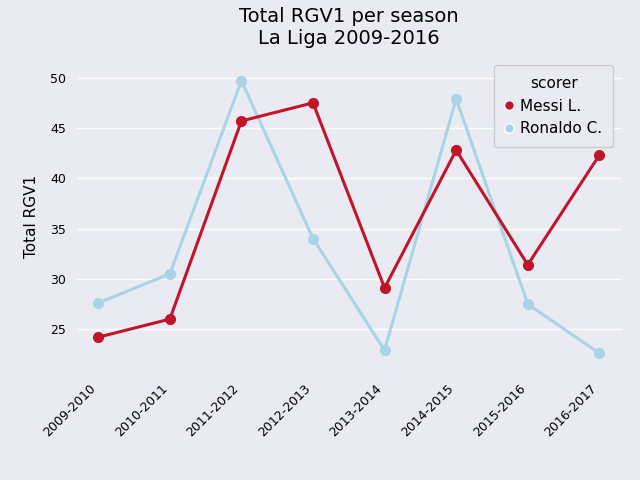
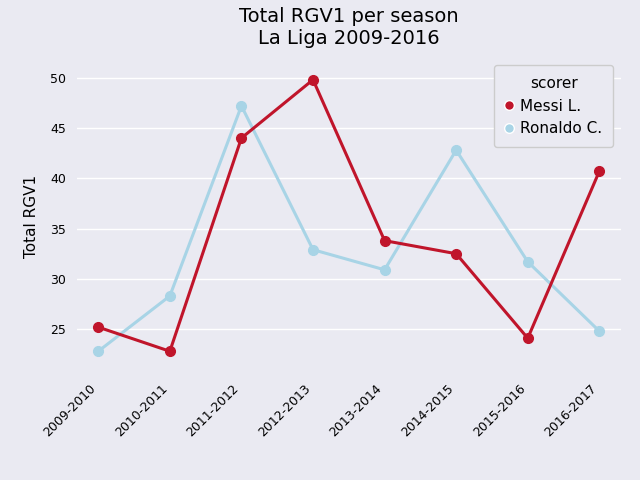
Messi L./2009-2010: 24.2 -> 25.2
Ronaldo C./2009-2010: 27.6 -> 22.8
Messi L./2010-2011: 26.0 -> 22.8
Ronaldo C./2010-2011: 30.5 -> 28.3
Messi L./2011-2012: 45.7 -> 44.0
Ronaldo C./2011-2012: 49.7 -> 47.2
Messi L./2012-2013: 47.5 -> 49.8
Ronaldo C./2012-2013: 34.0 -> 32.9
Messi L./2013-2014: 29.1 -> 33.8
Ronaldo C./2013-2014: 22.9 -> 30.9
Messi L./2014-2015: 42.8 -> 32.5
Ronaldo C./2014-2015: 47.9 -> 42.8
Messi L./2015-2016: 31.4 -> 24.1
Ronaldo C./2015-2016: 27.5 -> 31.7
Messi L./2016-2017: 42.3 -> 40.7
Ronaldo C./2016-2017: 22.6 -> 24.8
